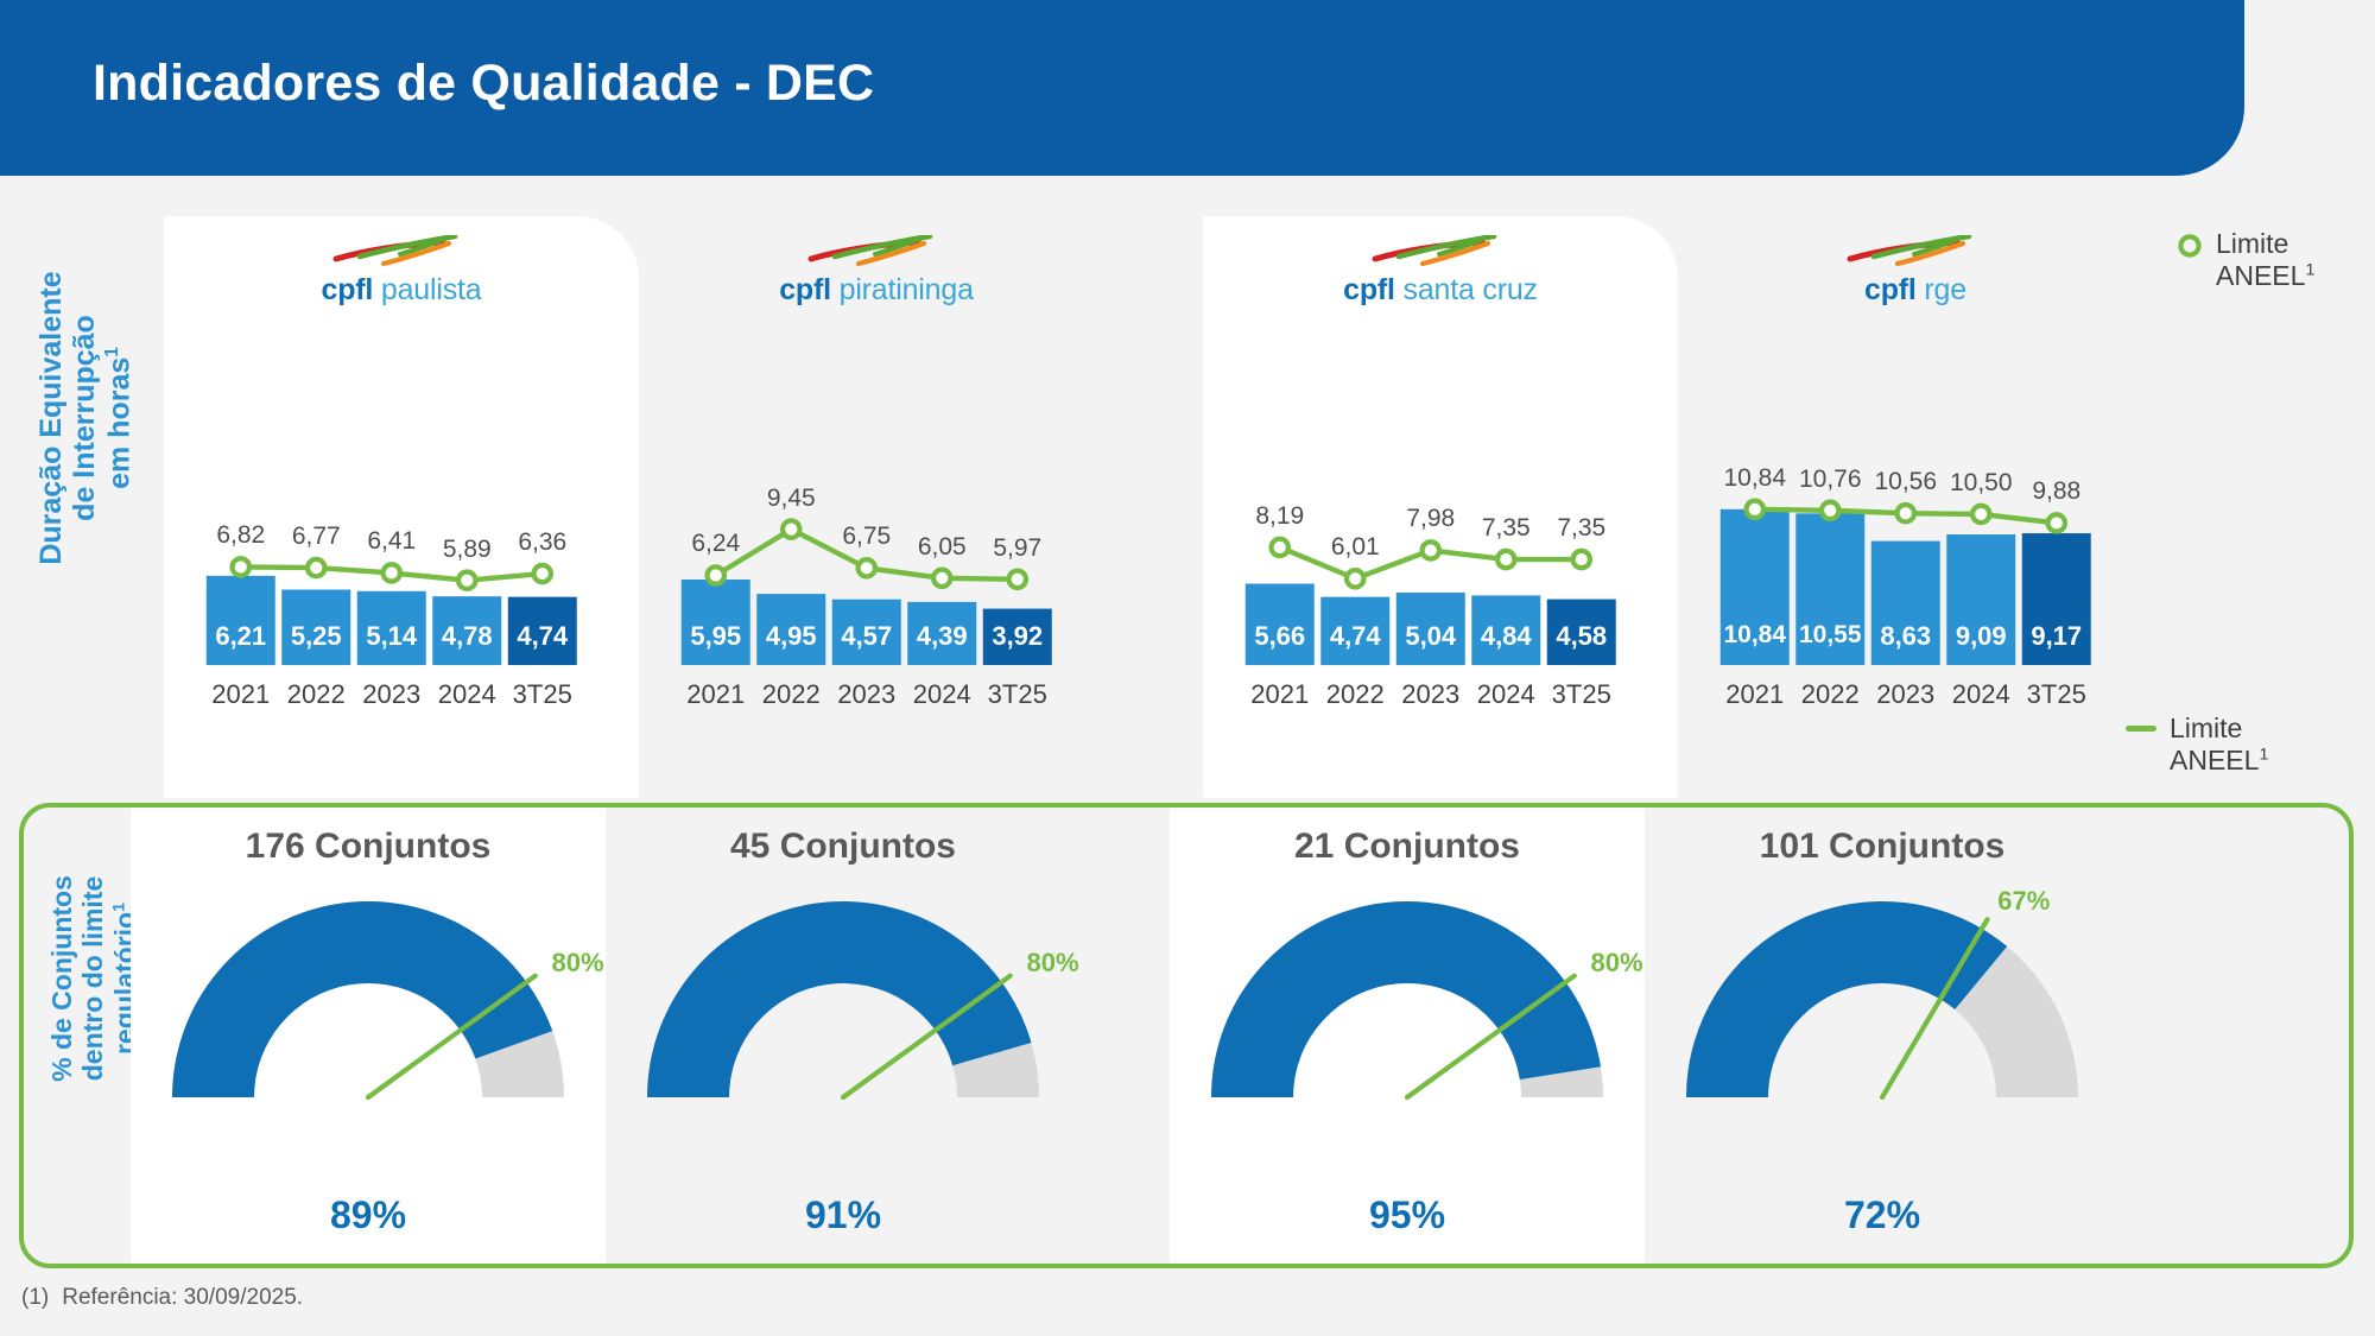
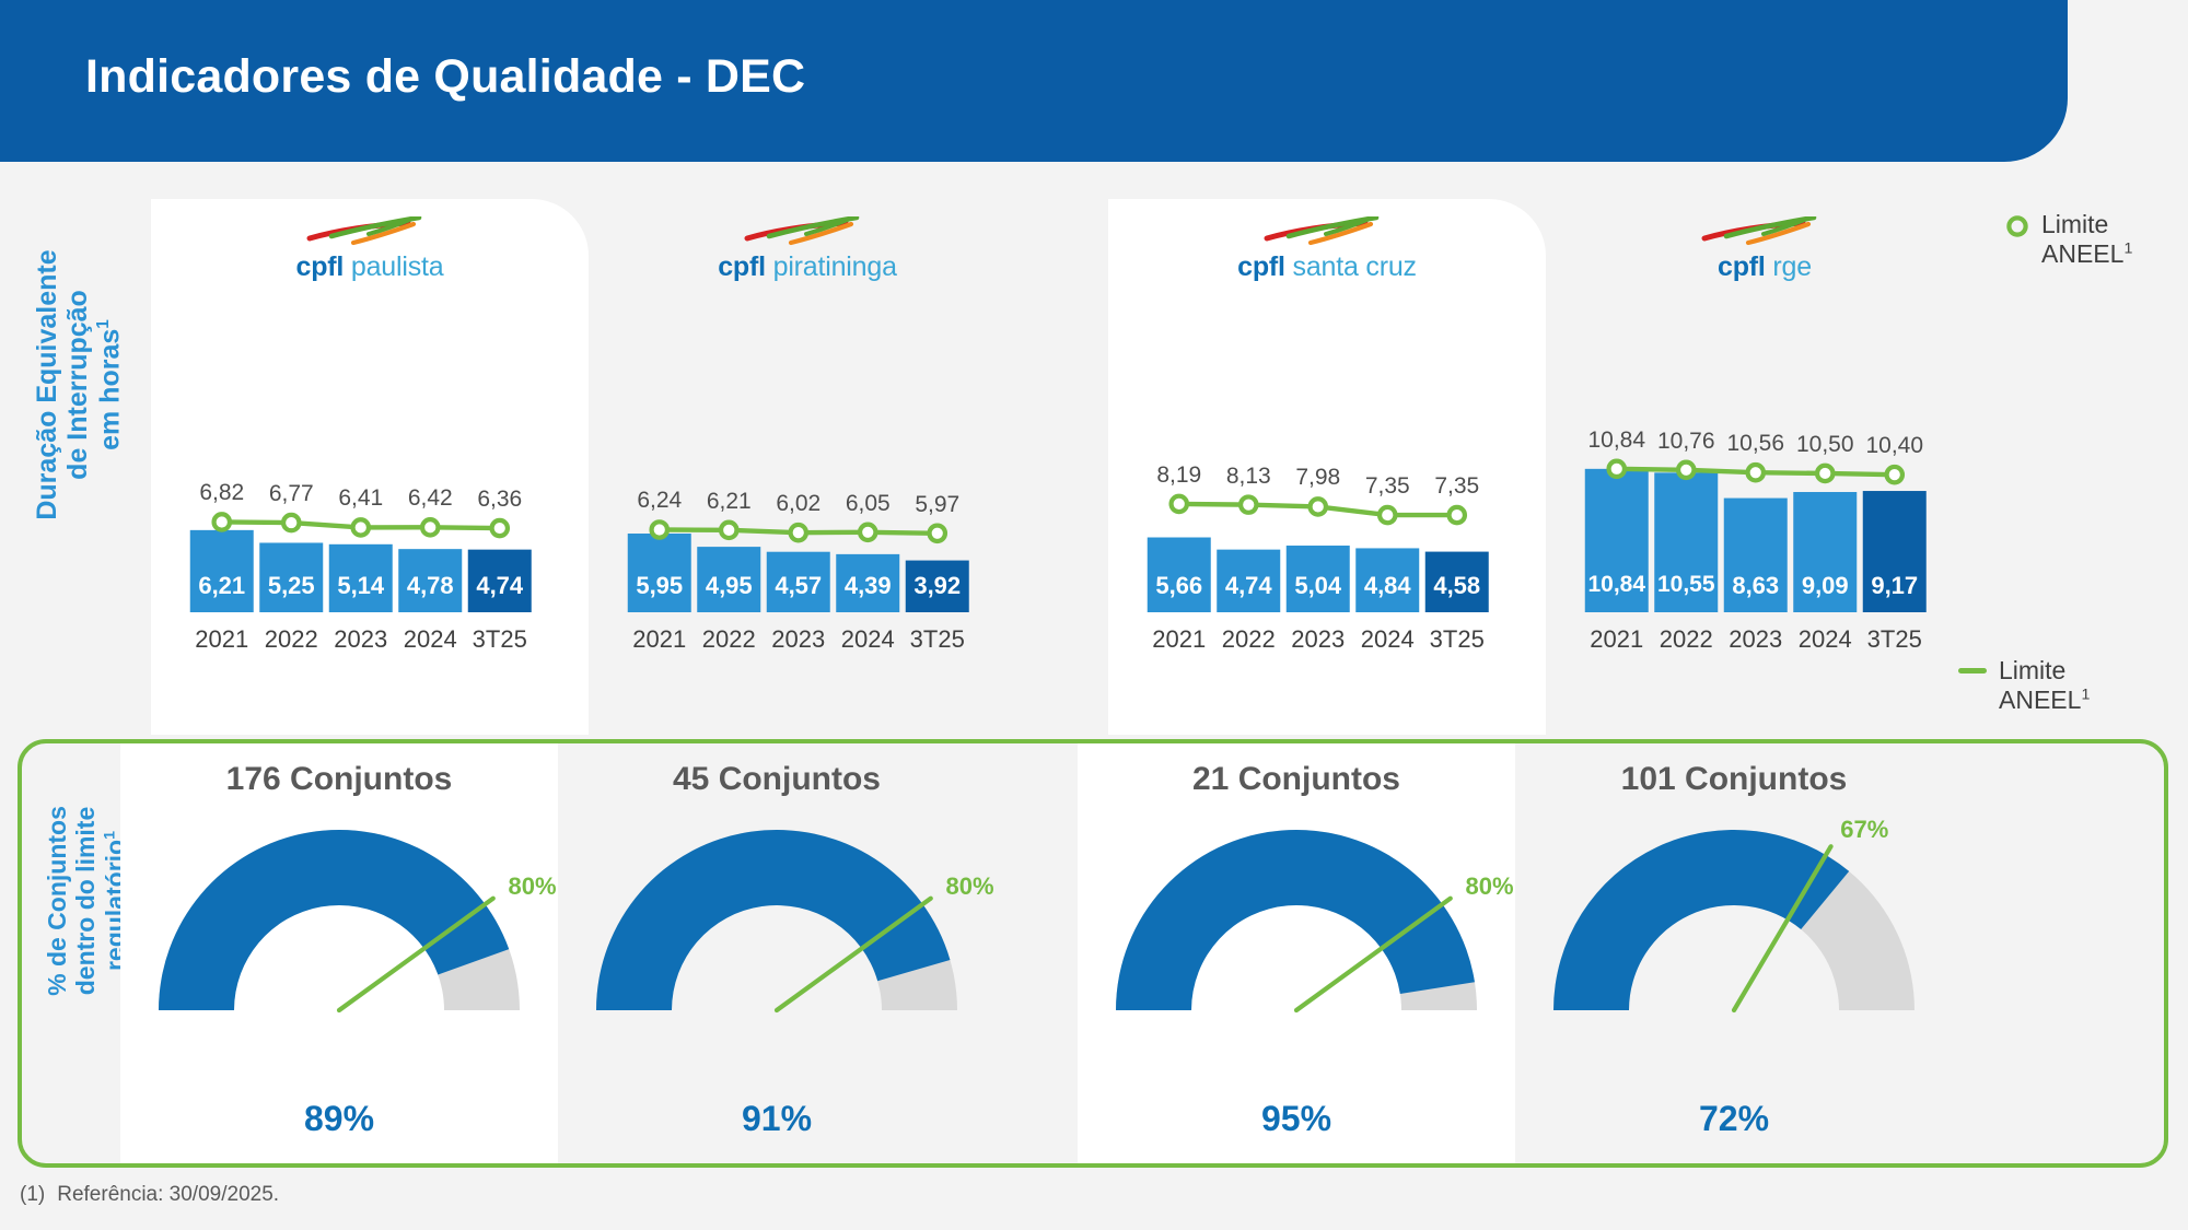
cpfl paulista/Limite ANEEL/2024: 5,89 -> 6,42
cpfl piratininga/Limite ANEEL/2022: 9,45 -> 6,21
cpfl piratininga/Limite ANEEL/2023: 6,75 -> 6,02
cpfl santa cruz/Limite ANEEL/2022: 6,01 -> 8,13
cpfl rge/Limite ANEEL/3T25: 9,88 -> 10,40
